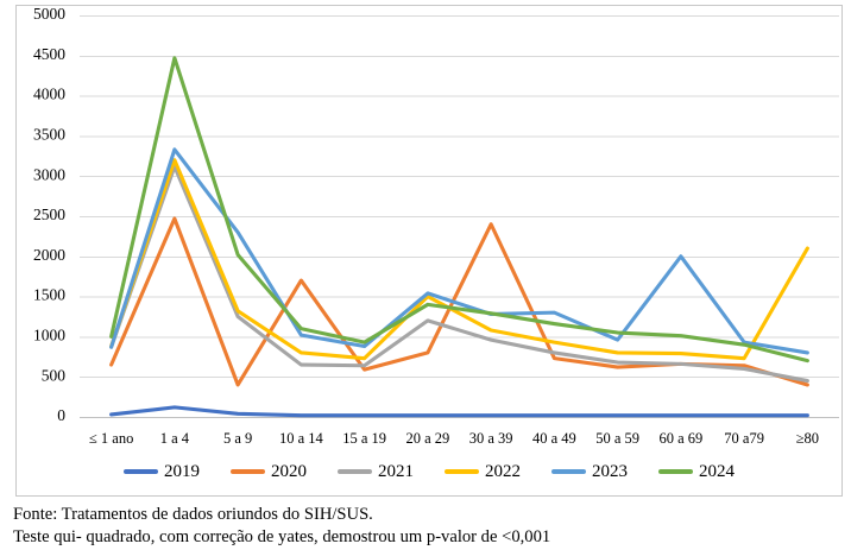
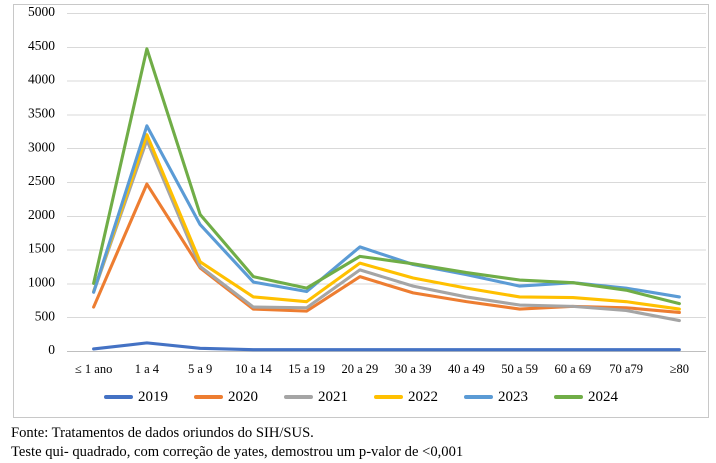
2020/5 a 9: 400 -> 1200
2023/5 a 9: 2300 -> 1900
2020/10 a 14: 1700 -> 600
2020/20 a 29: 800 -> 1100
2022/20 a 29: 1500 -> 1300
2020/30 a 39: 2400 -> 900
2023/40 a 49: 1300 -> 1100
2023/60 a 69: 2000 -> 1000
2020/≥80: 400 -> 600
2022/≥80: 2100 -> 600
